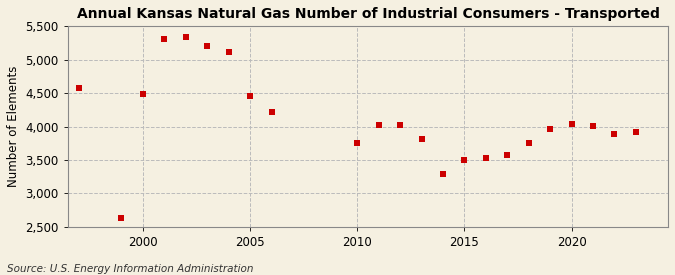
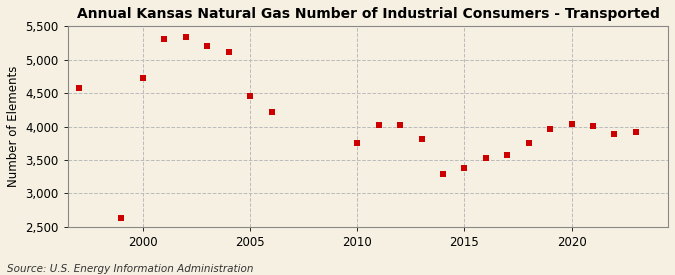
2000: 4,480 -> 4,720
2015: 3,500 -> 3,380
